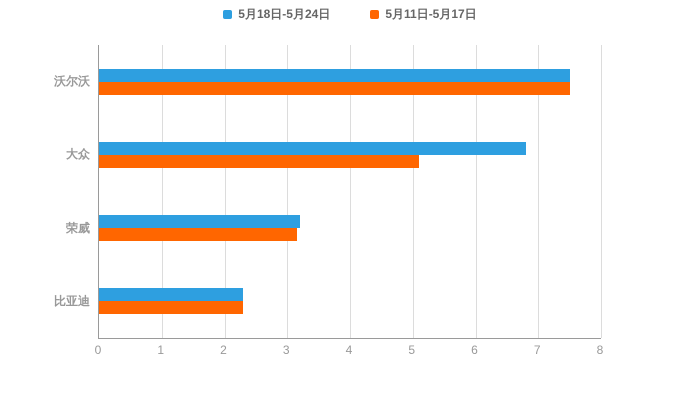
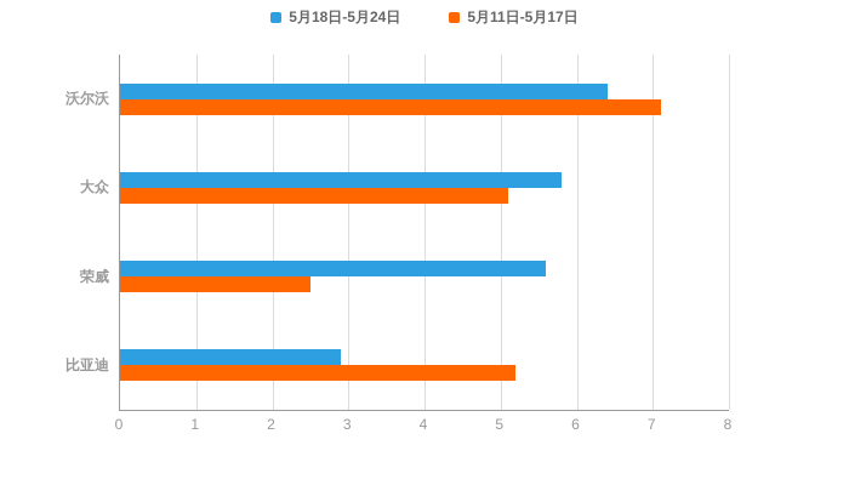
5月18日-5月24日/沃尔沃: 7.5 -> 6.4
5月11日-5月17日/沃尔沃: 7.5 -> 7.1
5月18日-5月24日/大众: 6.8 -> 5.8
5月18日-5月24日/荣威: 3.2 -> 5.6
5月11日-5月17日/荣威: 3.1 -> 2.5
5月18日-5月24日/比亚迪: 2.3 -> 2.9
5月11日-5月17日/比亚迪: 2.3 -> 5.2
